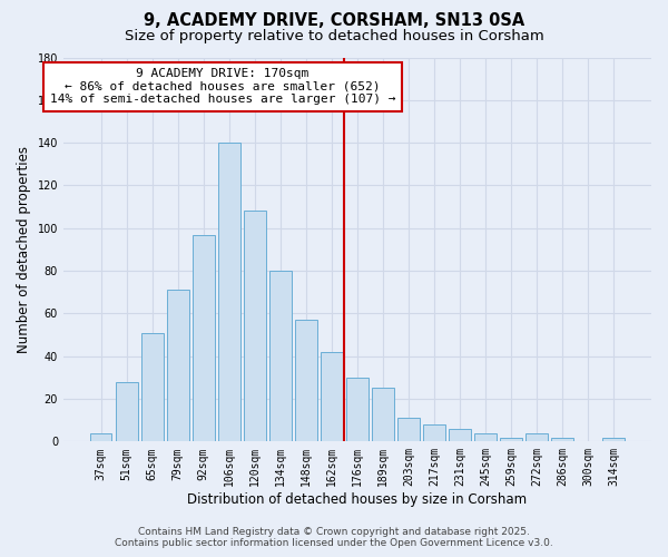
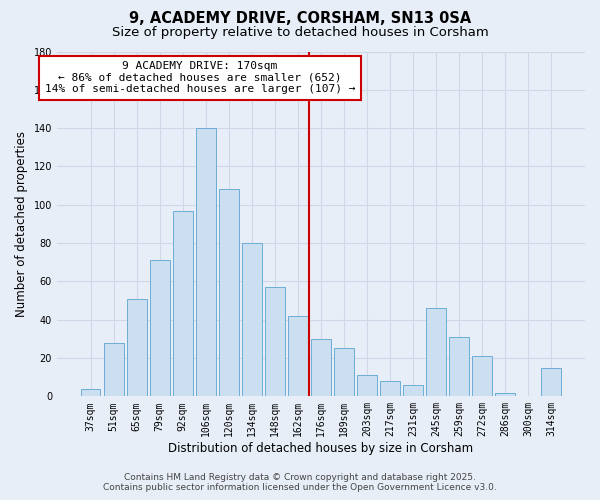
245sqm: 4 -> 46
259sqm: 2 -> 31
272sqm: 4 -> 21
314sqm: 2 -> 15
